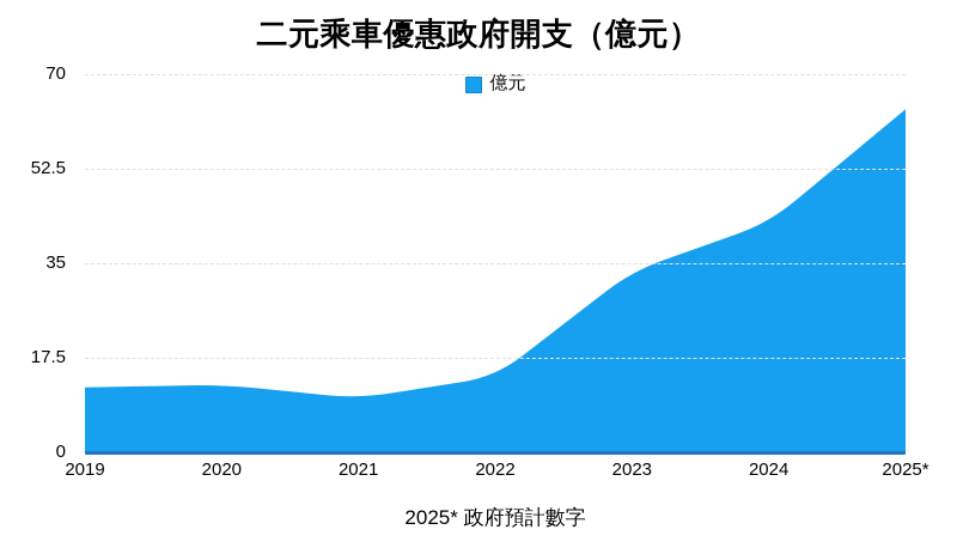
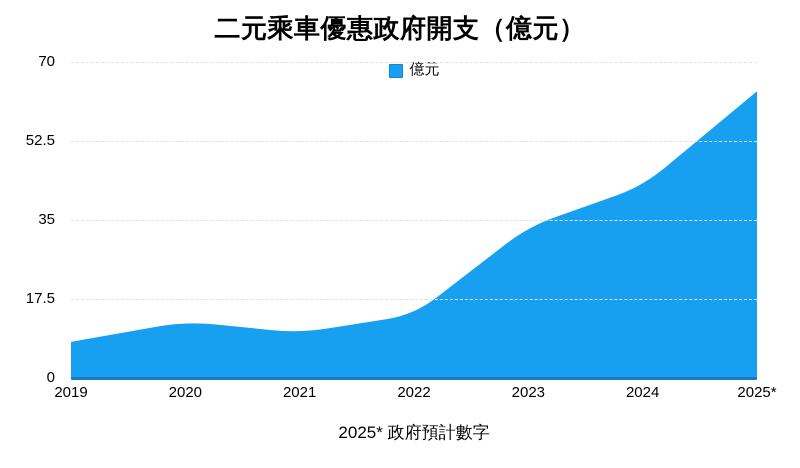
2019: 12 -> 8
